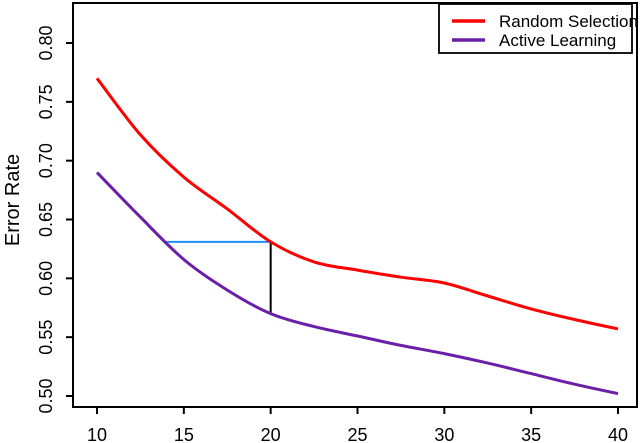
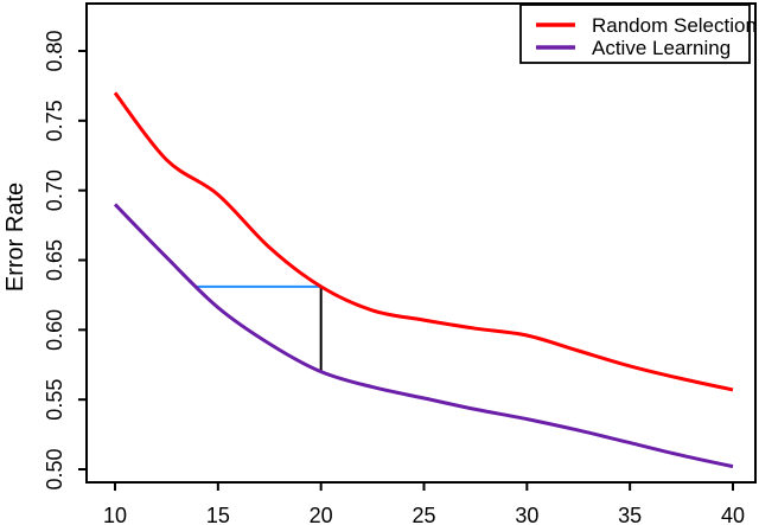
Random Selection/15: 0.686 -> 0.697
